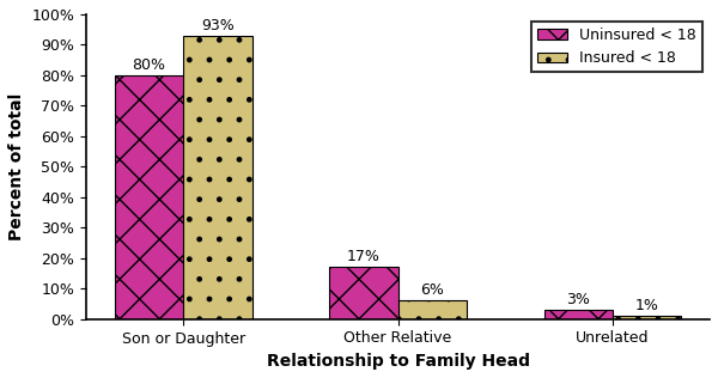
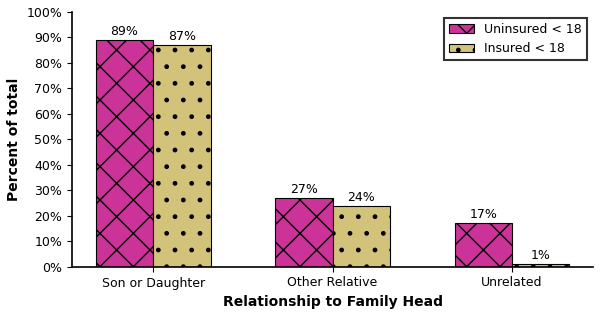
Uninsured < 18/Son or Daughter: 80% -> 89%
Insured < 18/Son or Daughter: 93% -> 87%
Uninsured < 18/Other Relative: 17% -> 27%
Insured < 18/Other Relative: 6% -> 24%
Uninsured < 18/Unrelated: 3% -> 17%
